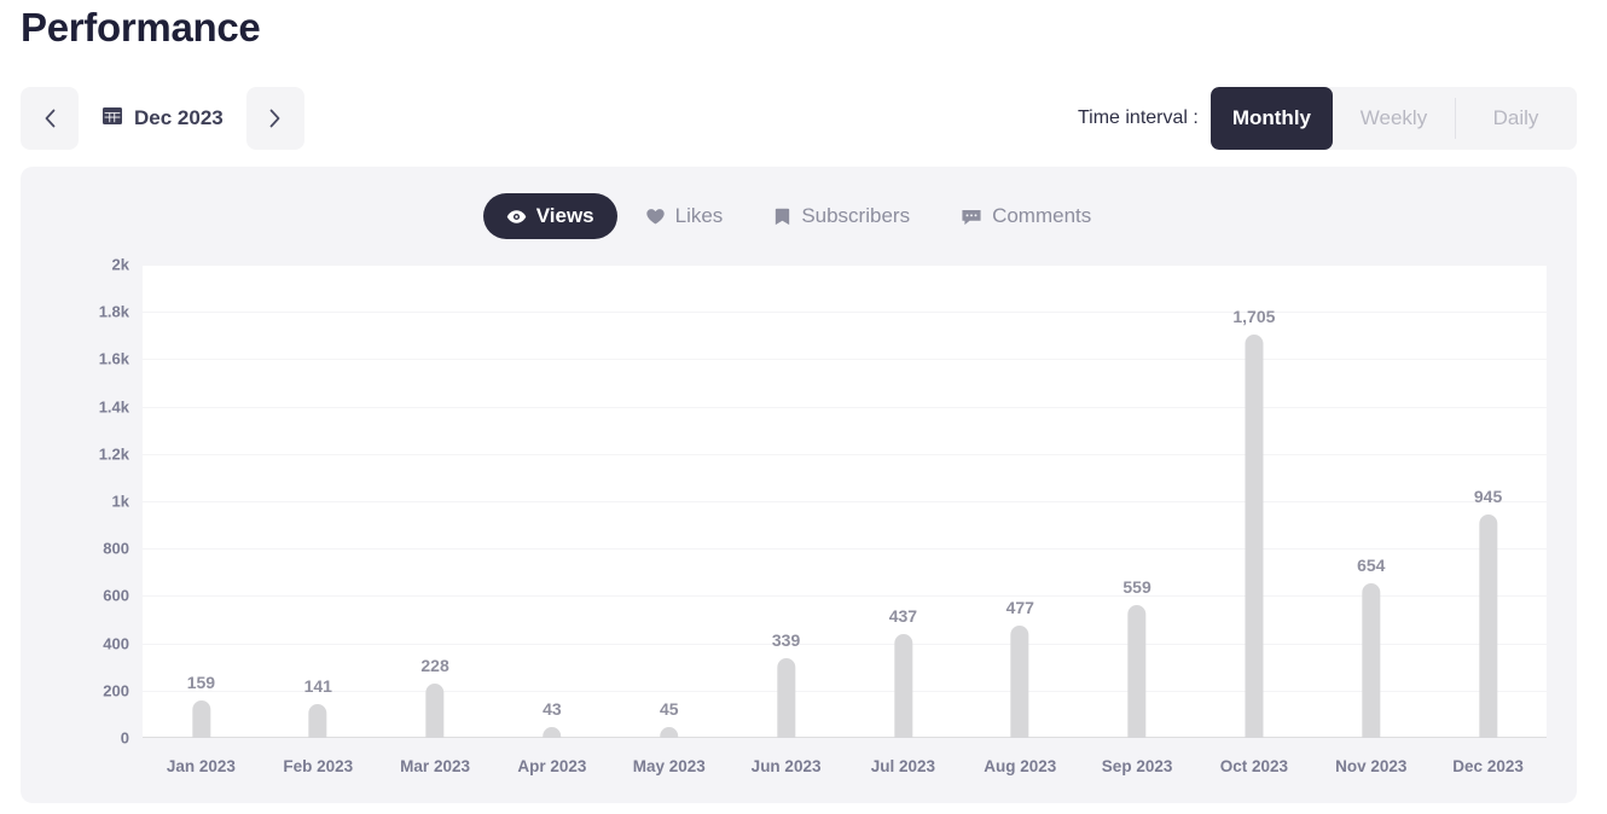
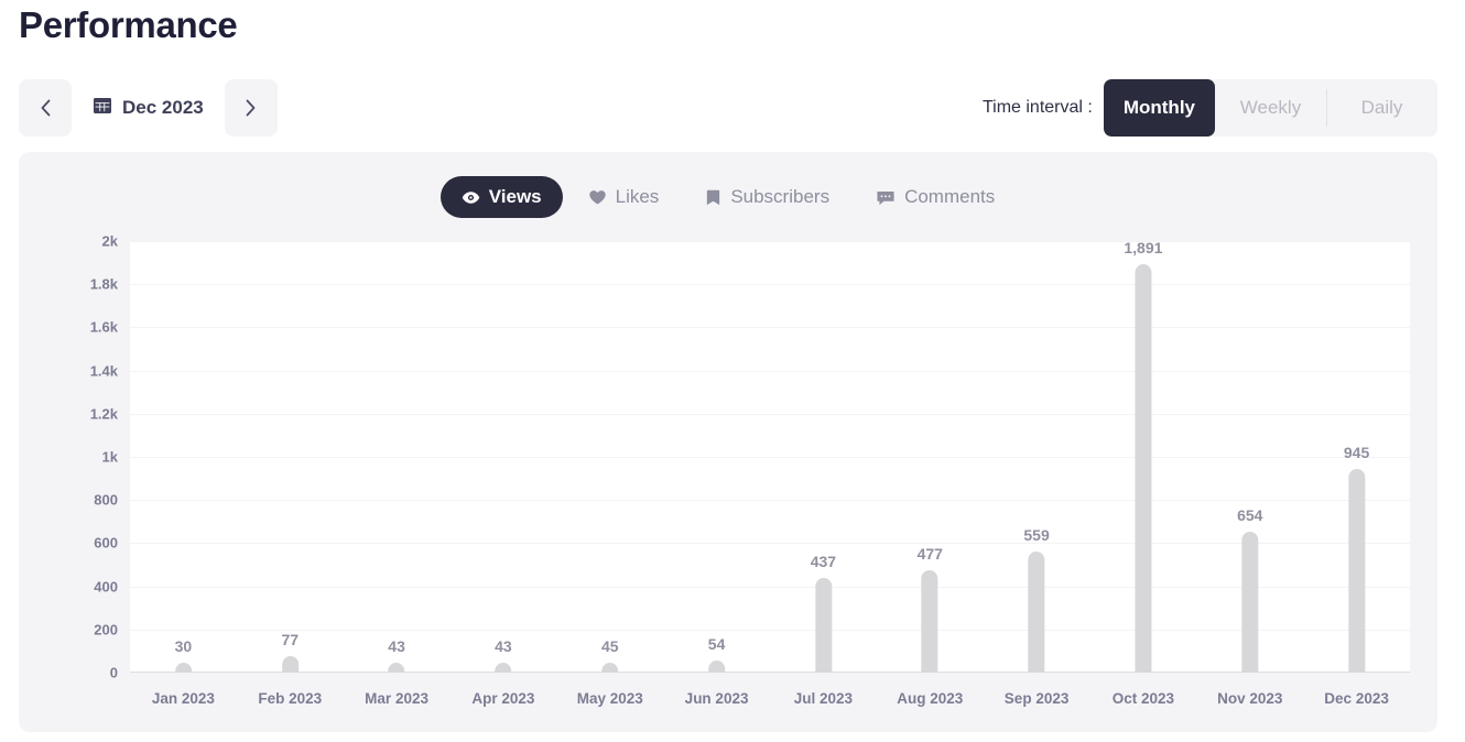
Jan 2023: 159 -> 30
Feb 2023: 141 -> 77
Mar 2023: 228 -> 43
Jun 2023: 339 -> 54
Oct 2023: 1,705 -> 1,891
